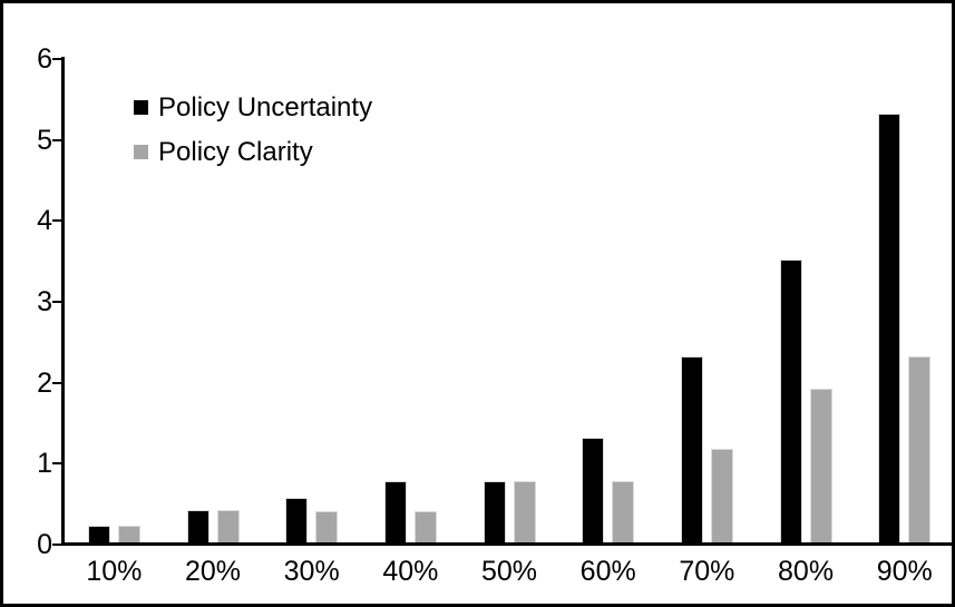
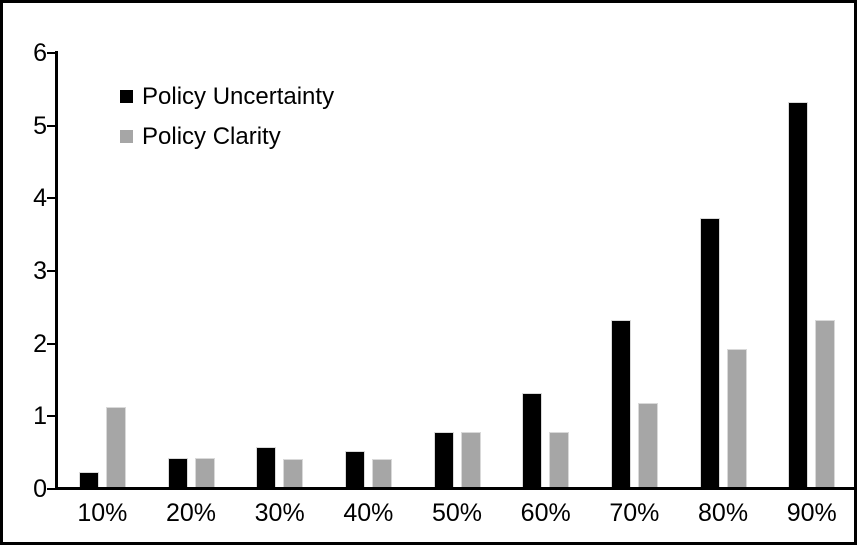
Policy Clarity/10%: 0.2 -> 1.1
Policy Uncertainty/40%: 0.8 -> 0.5
Policy Uncertainty/80%: 3.5 -> 3.7
